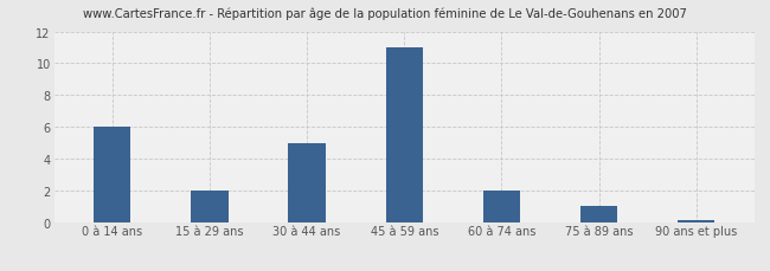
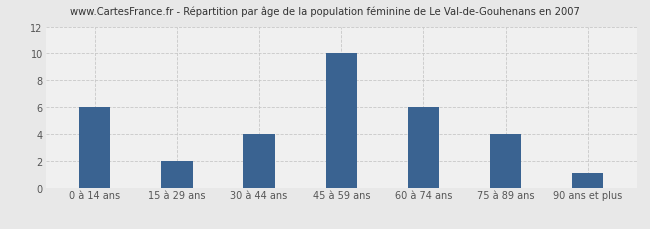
30 à 44 ans: 5.0 -> 4.0
45 à 59 ans: 11.0 -> 10.0
60 à 74 ans: 2.0 -> 6.0
75 à 89 ans: 1.0 -> 4.0
90 ans et plus: 0.1 -> 1.1
